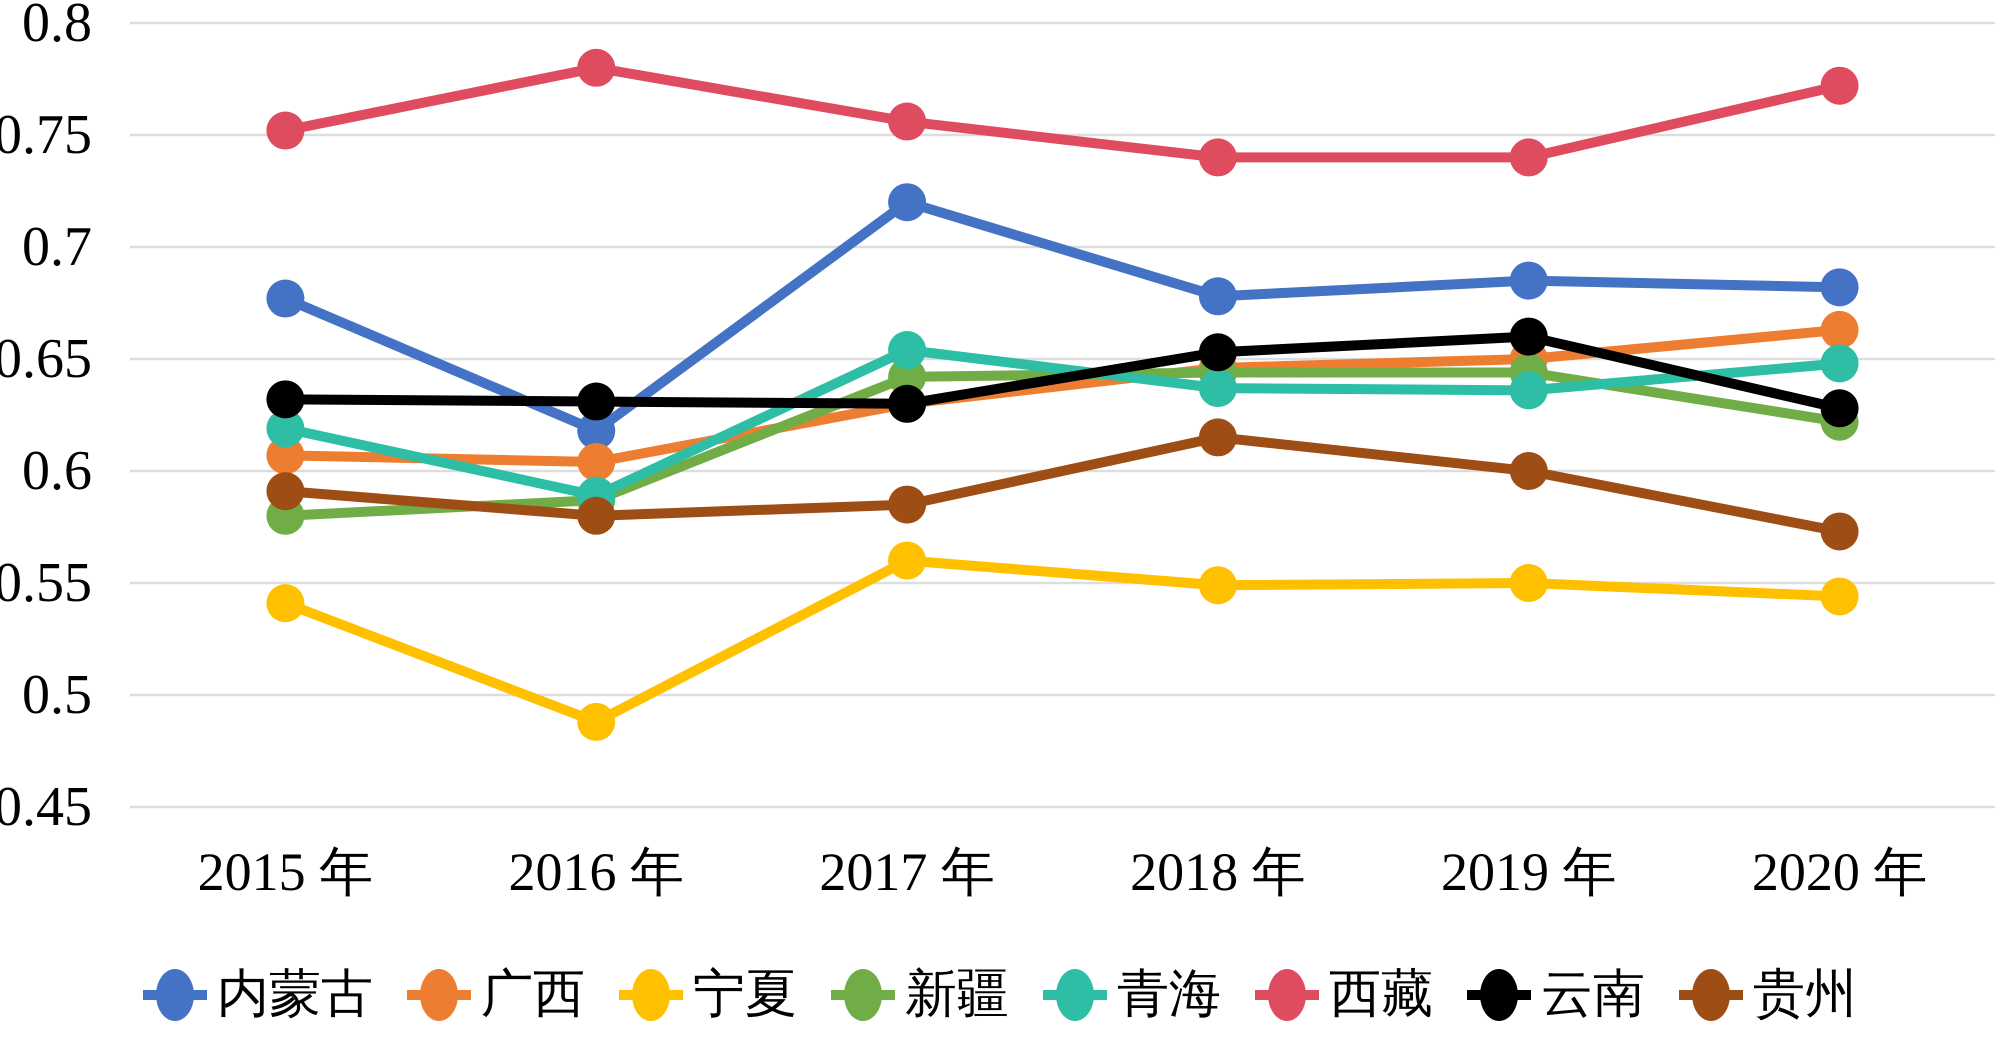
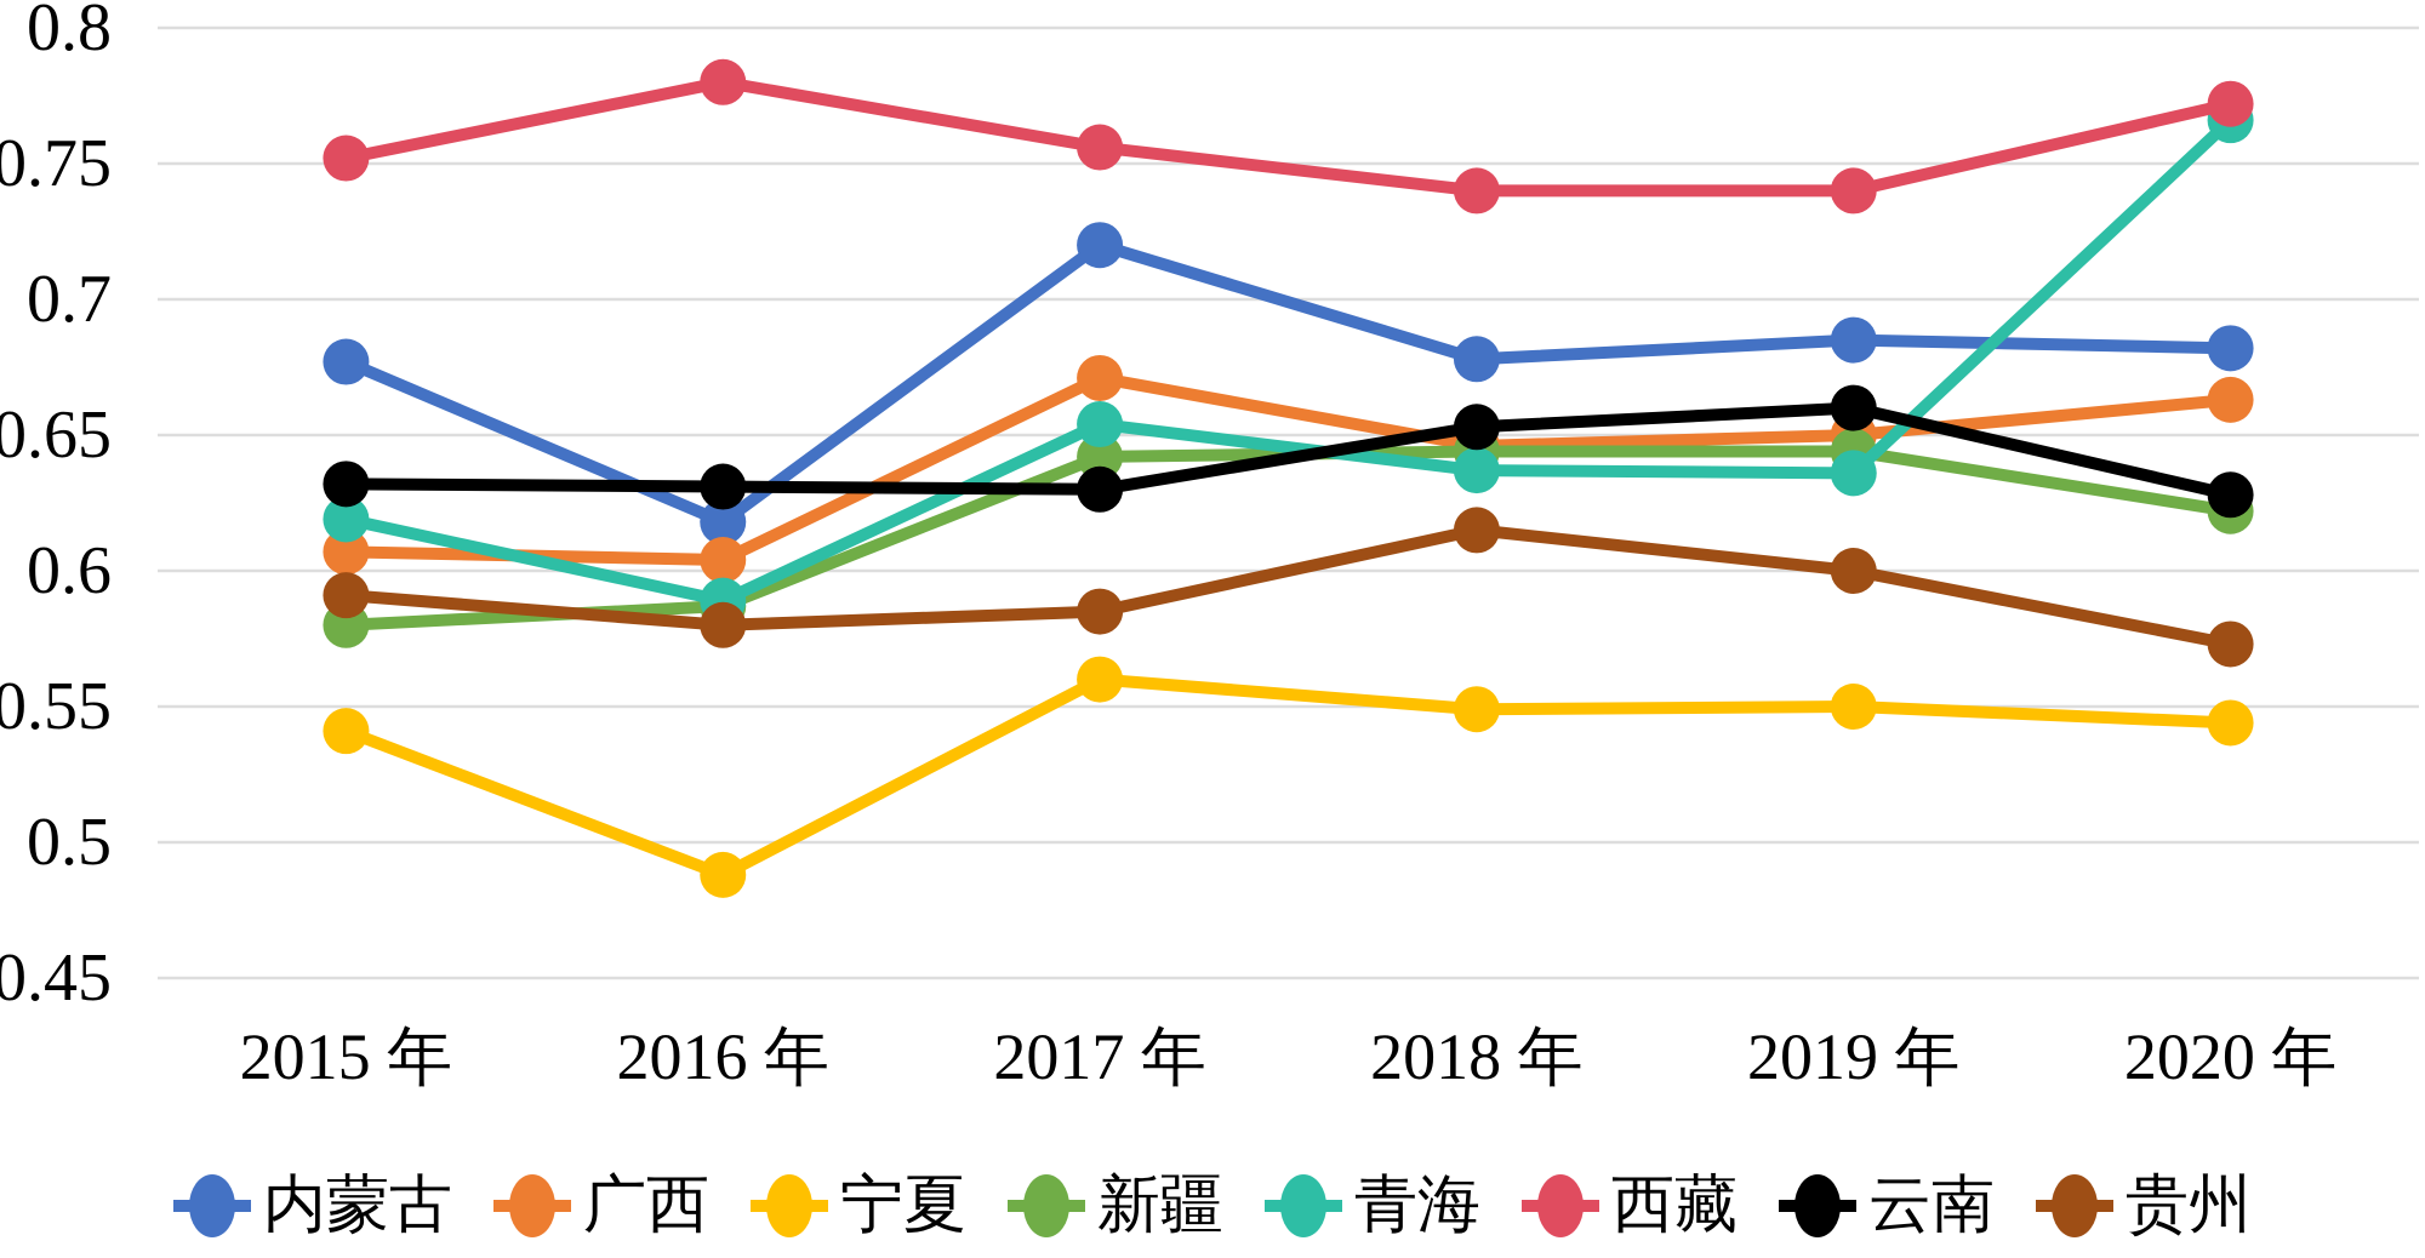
广西/2017 年: 0.630 -> 0.671
青海/2020 年: 0.648 -> 0.766
